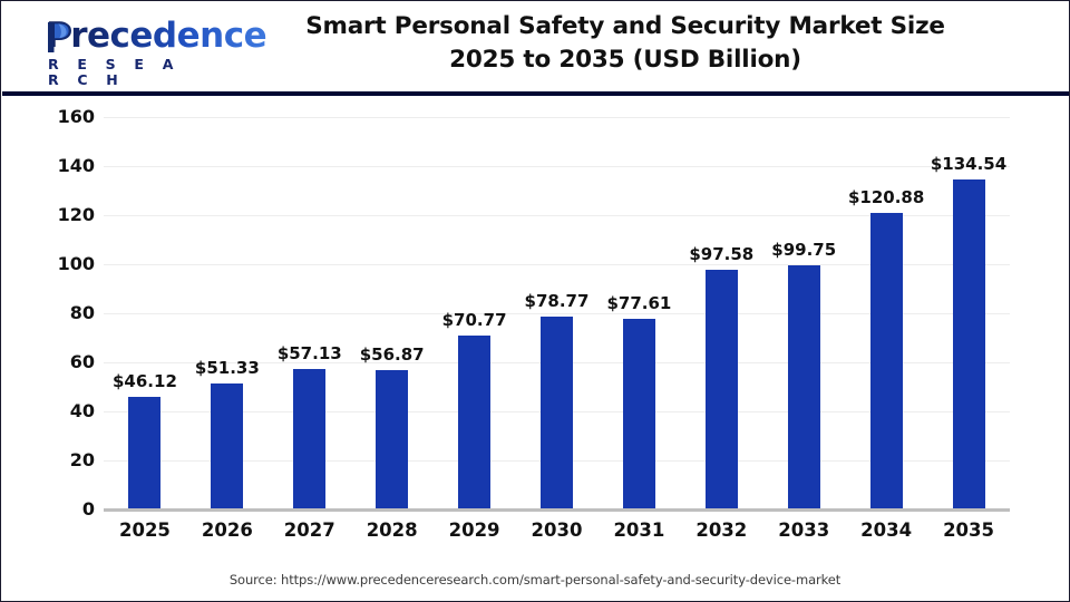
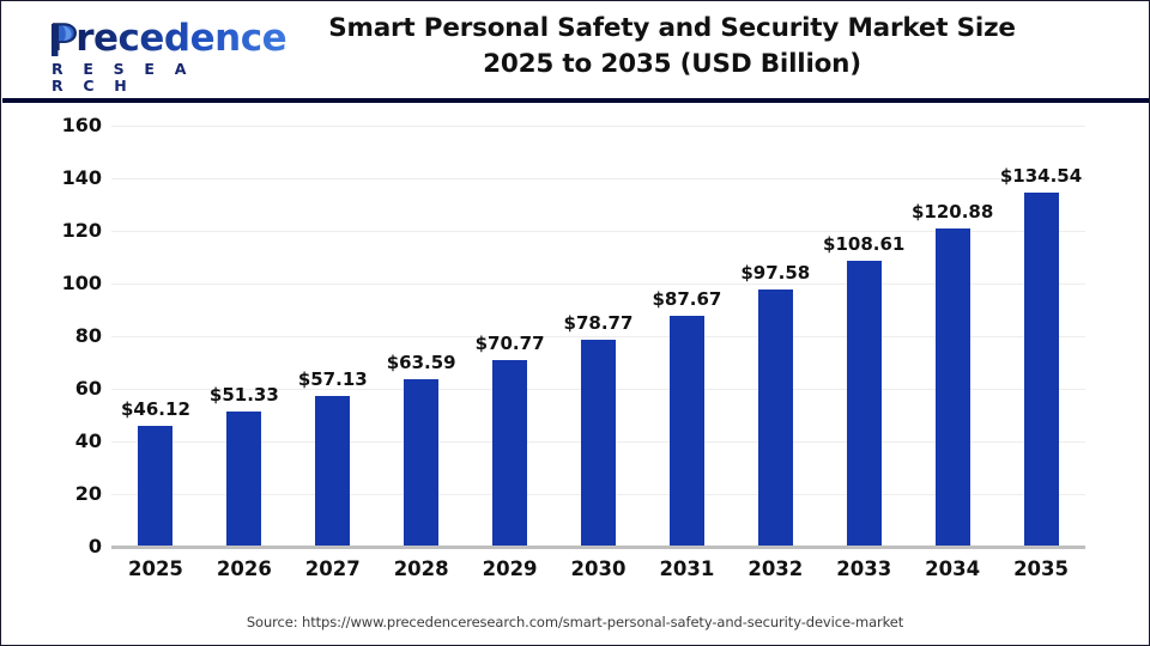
2028: $56.87 -> $63.59
2031: $77.61 -> $87.67
2033: $99.75 -> $108.61
